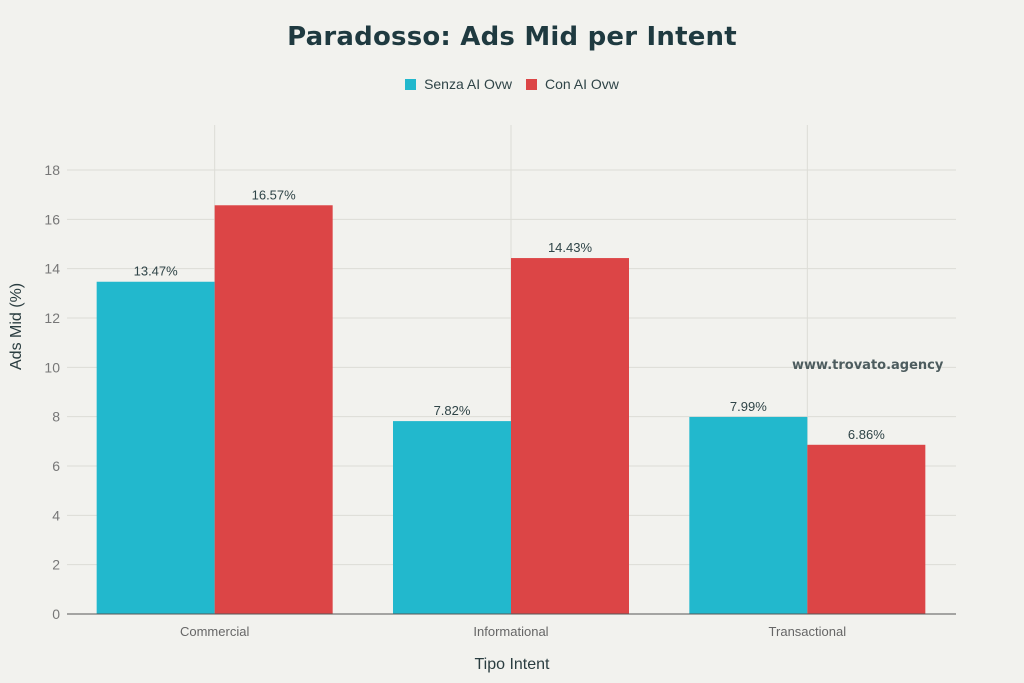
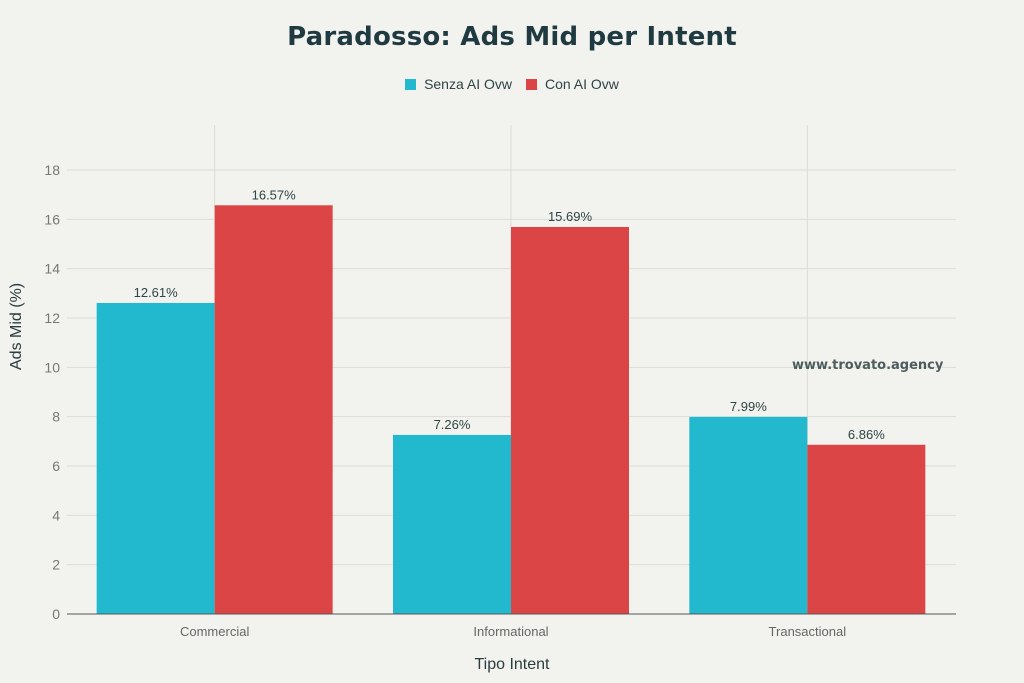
Senza AI Ovw/Commercial: 13.47% -> 12.61%
Senza AI Ovw/Informational: 7.82% -> 7.26%
Con AI Ovw/Informational: 14.43% -> 15.69%
